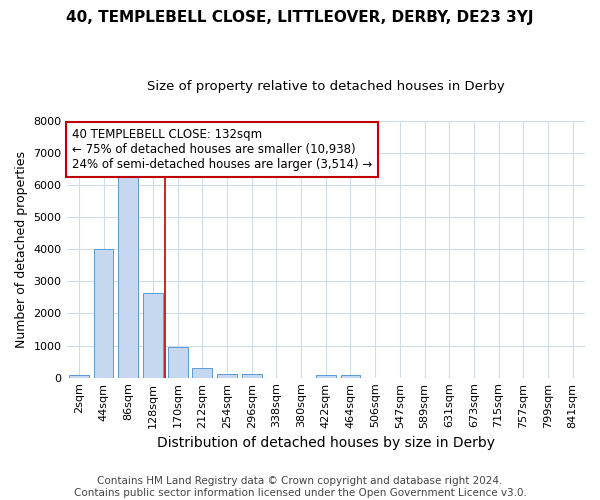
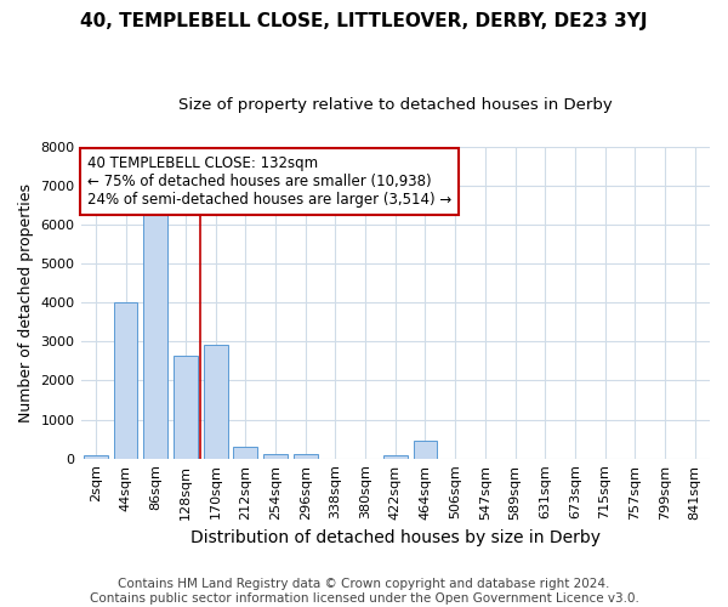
170sqm: 950 -> 2900
464sqm: 70 -> 450
